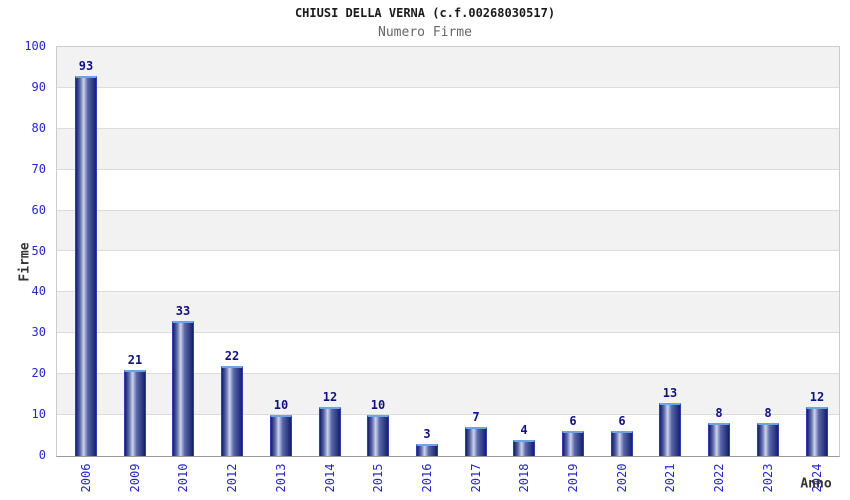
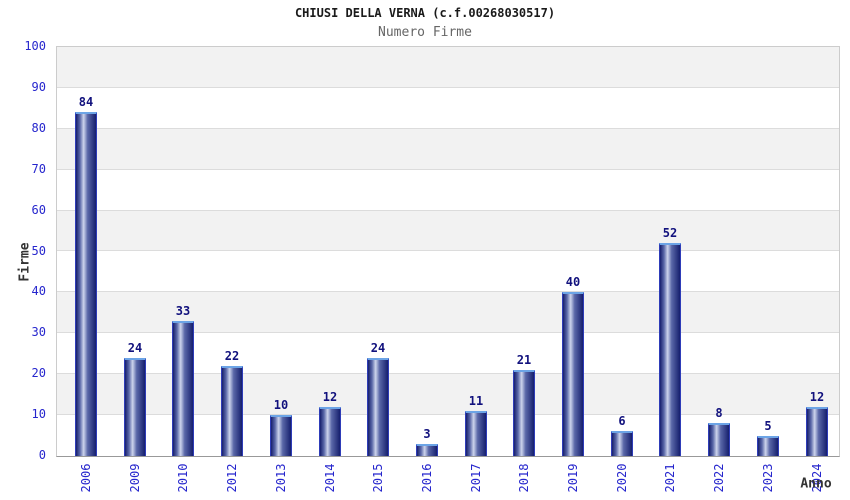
2006: 93 -> 84
2009: 21 -> 24
2015: 10 -> 24
2017: 7 -> 11
2018: 4 -> 21
2019: 6 -> 40
2021: 13 -> 52
2023: 8 -> 5
